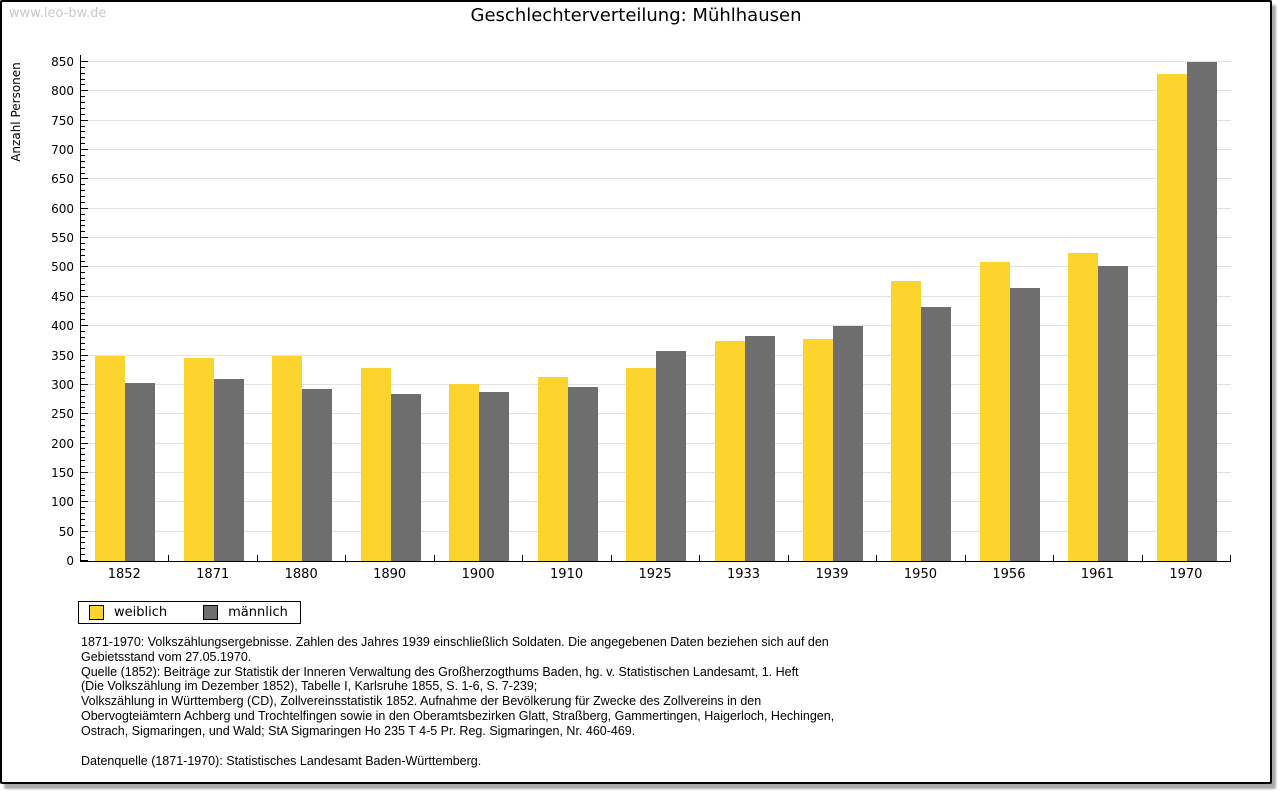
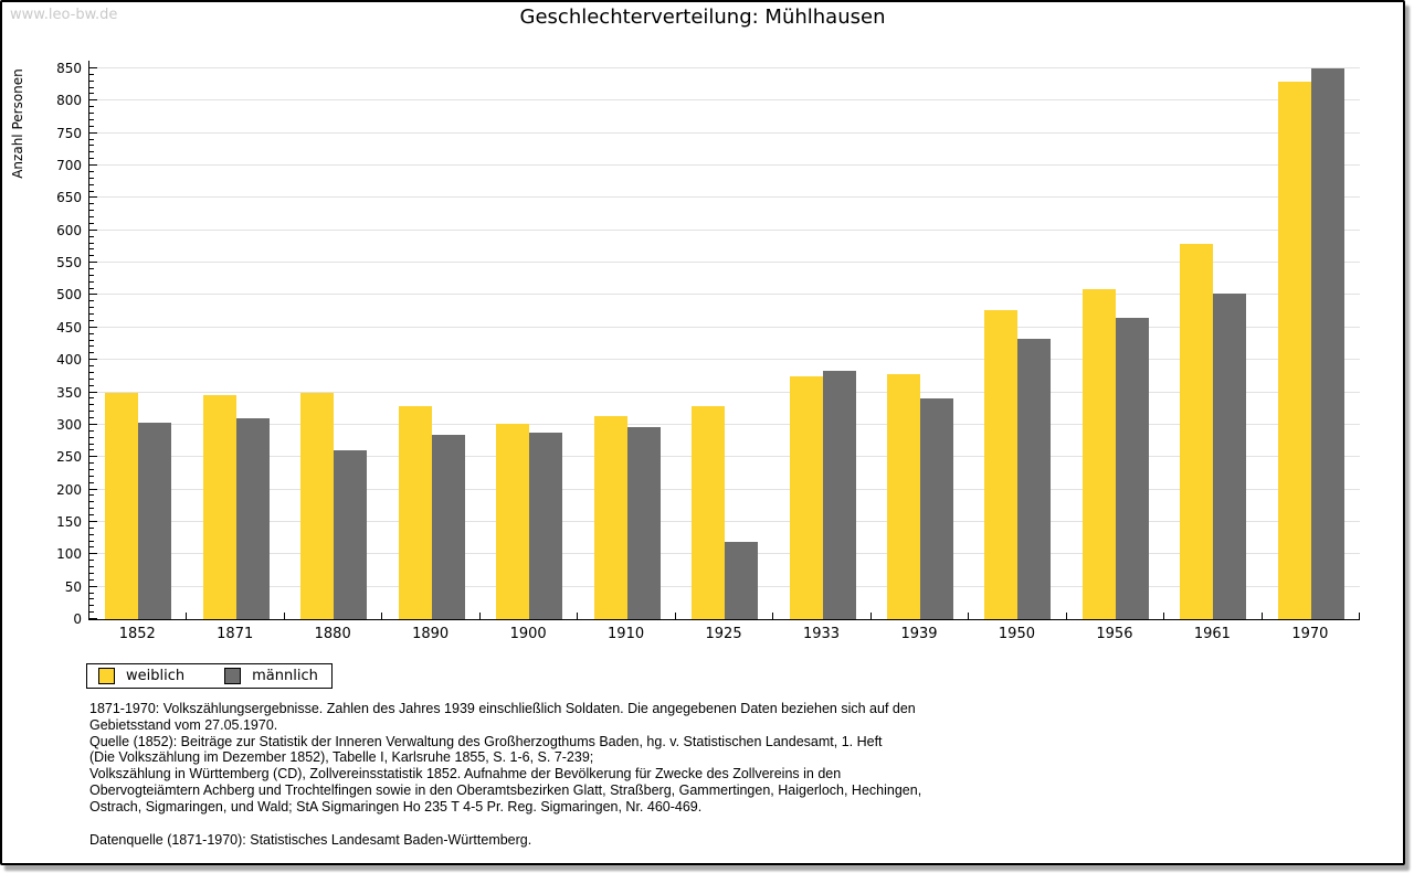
männlich/1880: 290 -> 260
männlich/1925: 360 -> 120
männlich/1939: 400 -> 340
weiblich/1961: 520 -> 580
